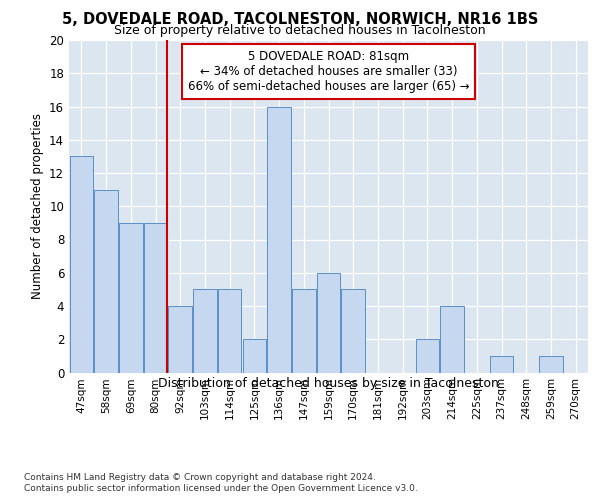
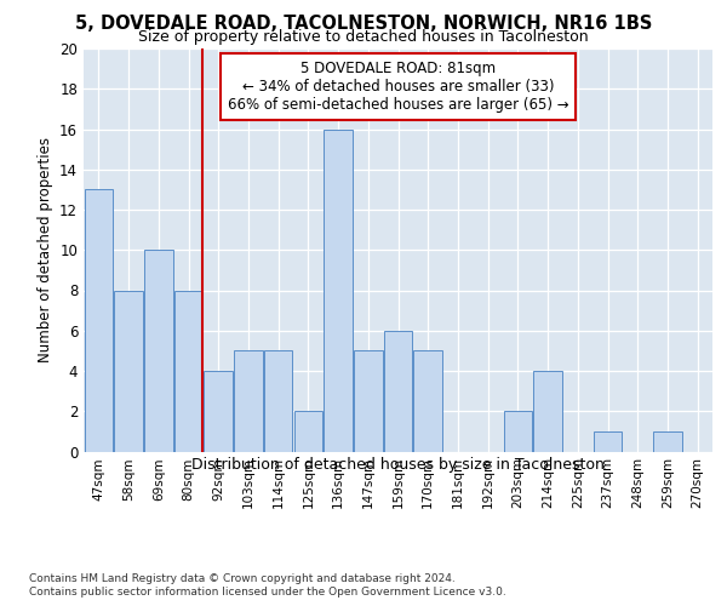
58sqm: 11 -> 8
69sqm: 9 -> 10
80sqm: 9 -> 8
